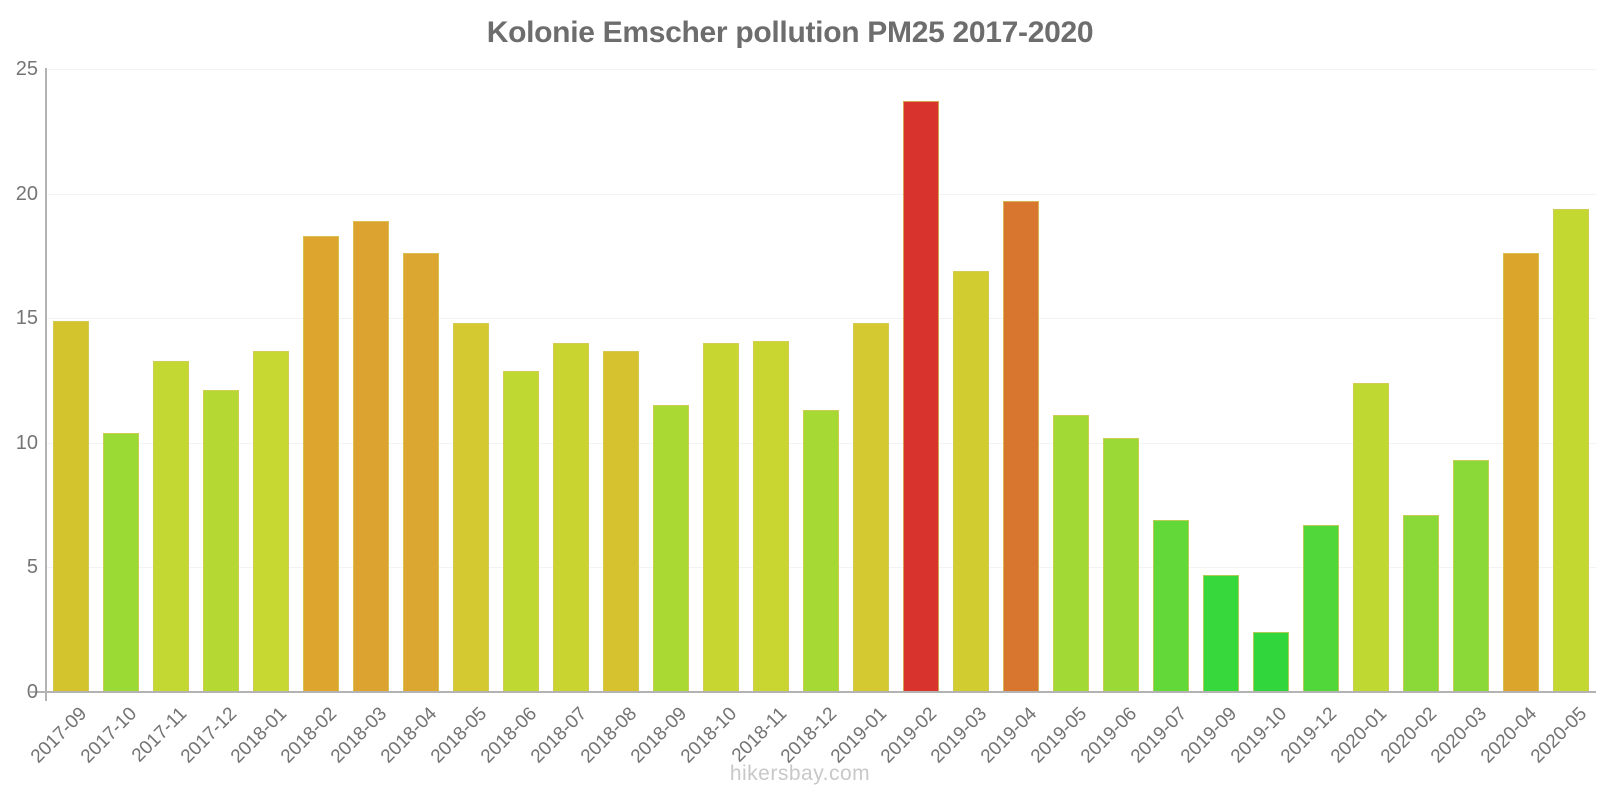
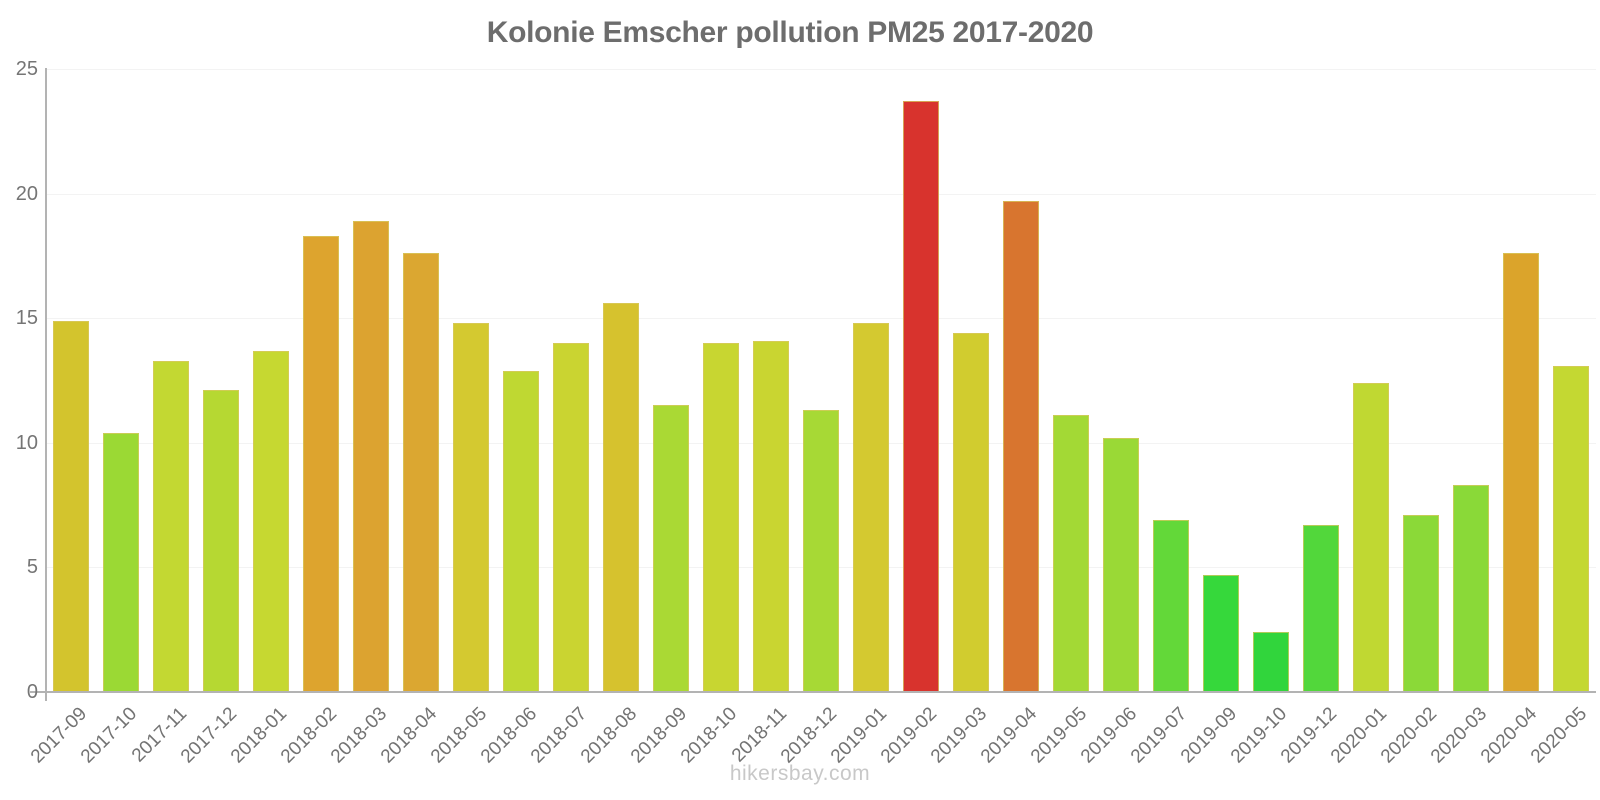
2018-08: 13.7 -> 15.6
2019-03: 16.9 -> 14.4
2020-03: 9.3 -> 8.3
2020-05: 19.4 -> 13.1
